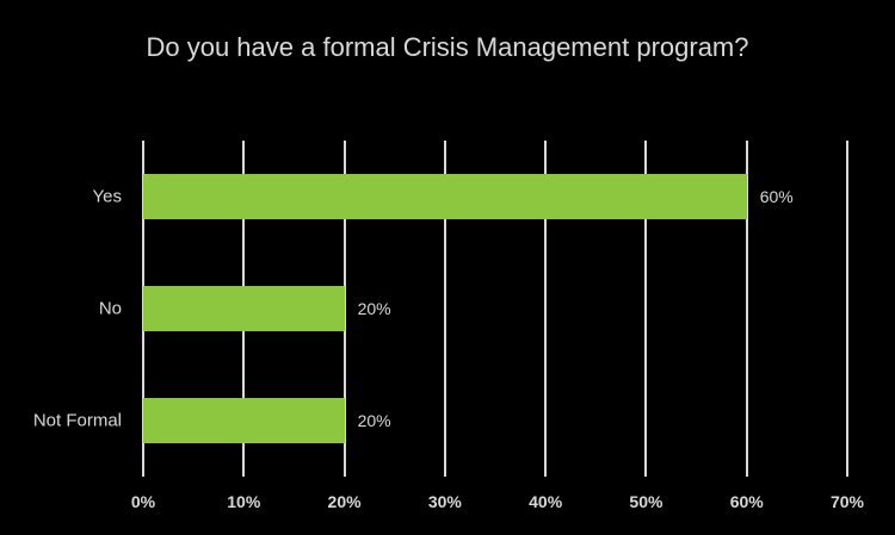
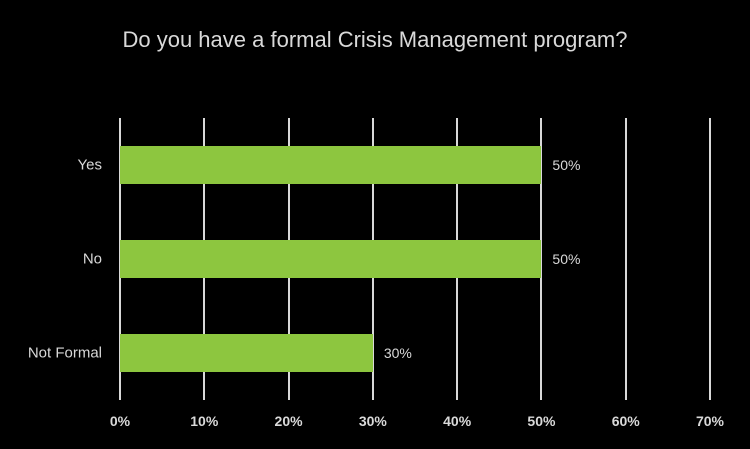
Yes: 60% -> 50%
No: 20% -> 50%
Not Formal: 20% -> 30%
